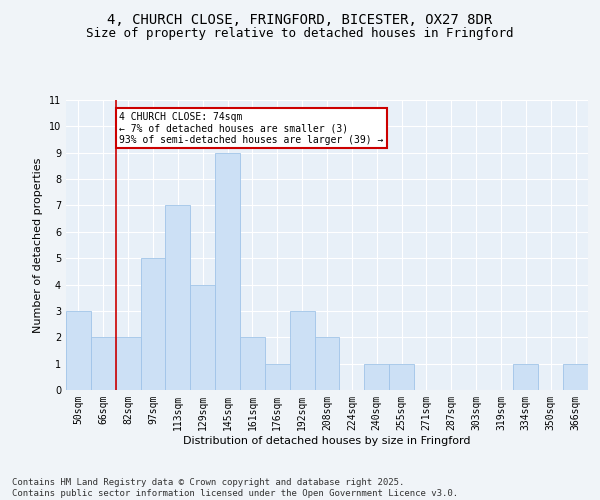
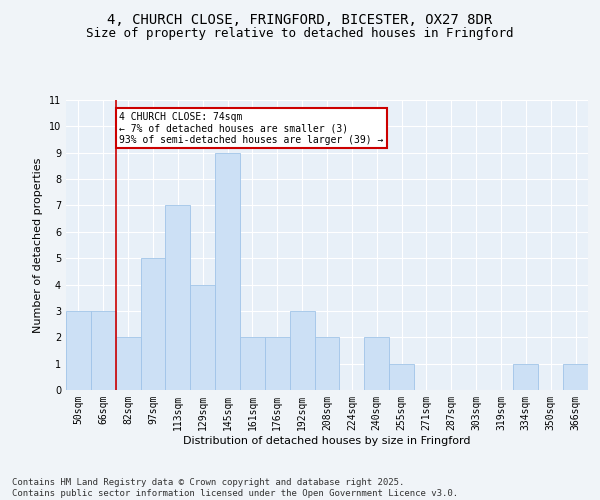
66sqm: 2 -> 3
176sqm: 1 -> 2
240sqm: 1 -> 2
